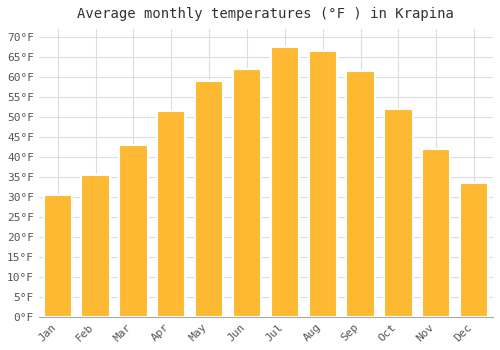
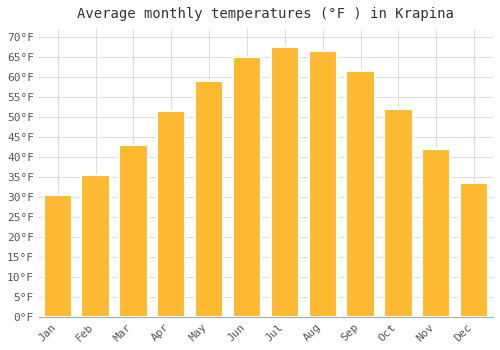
Jun: 62.0°F -> 65.0°F
